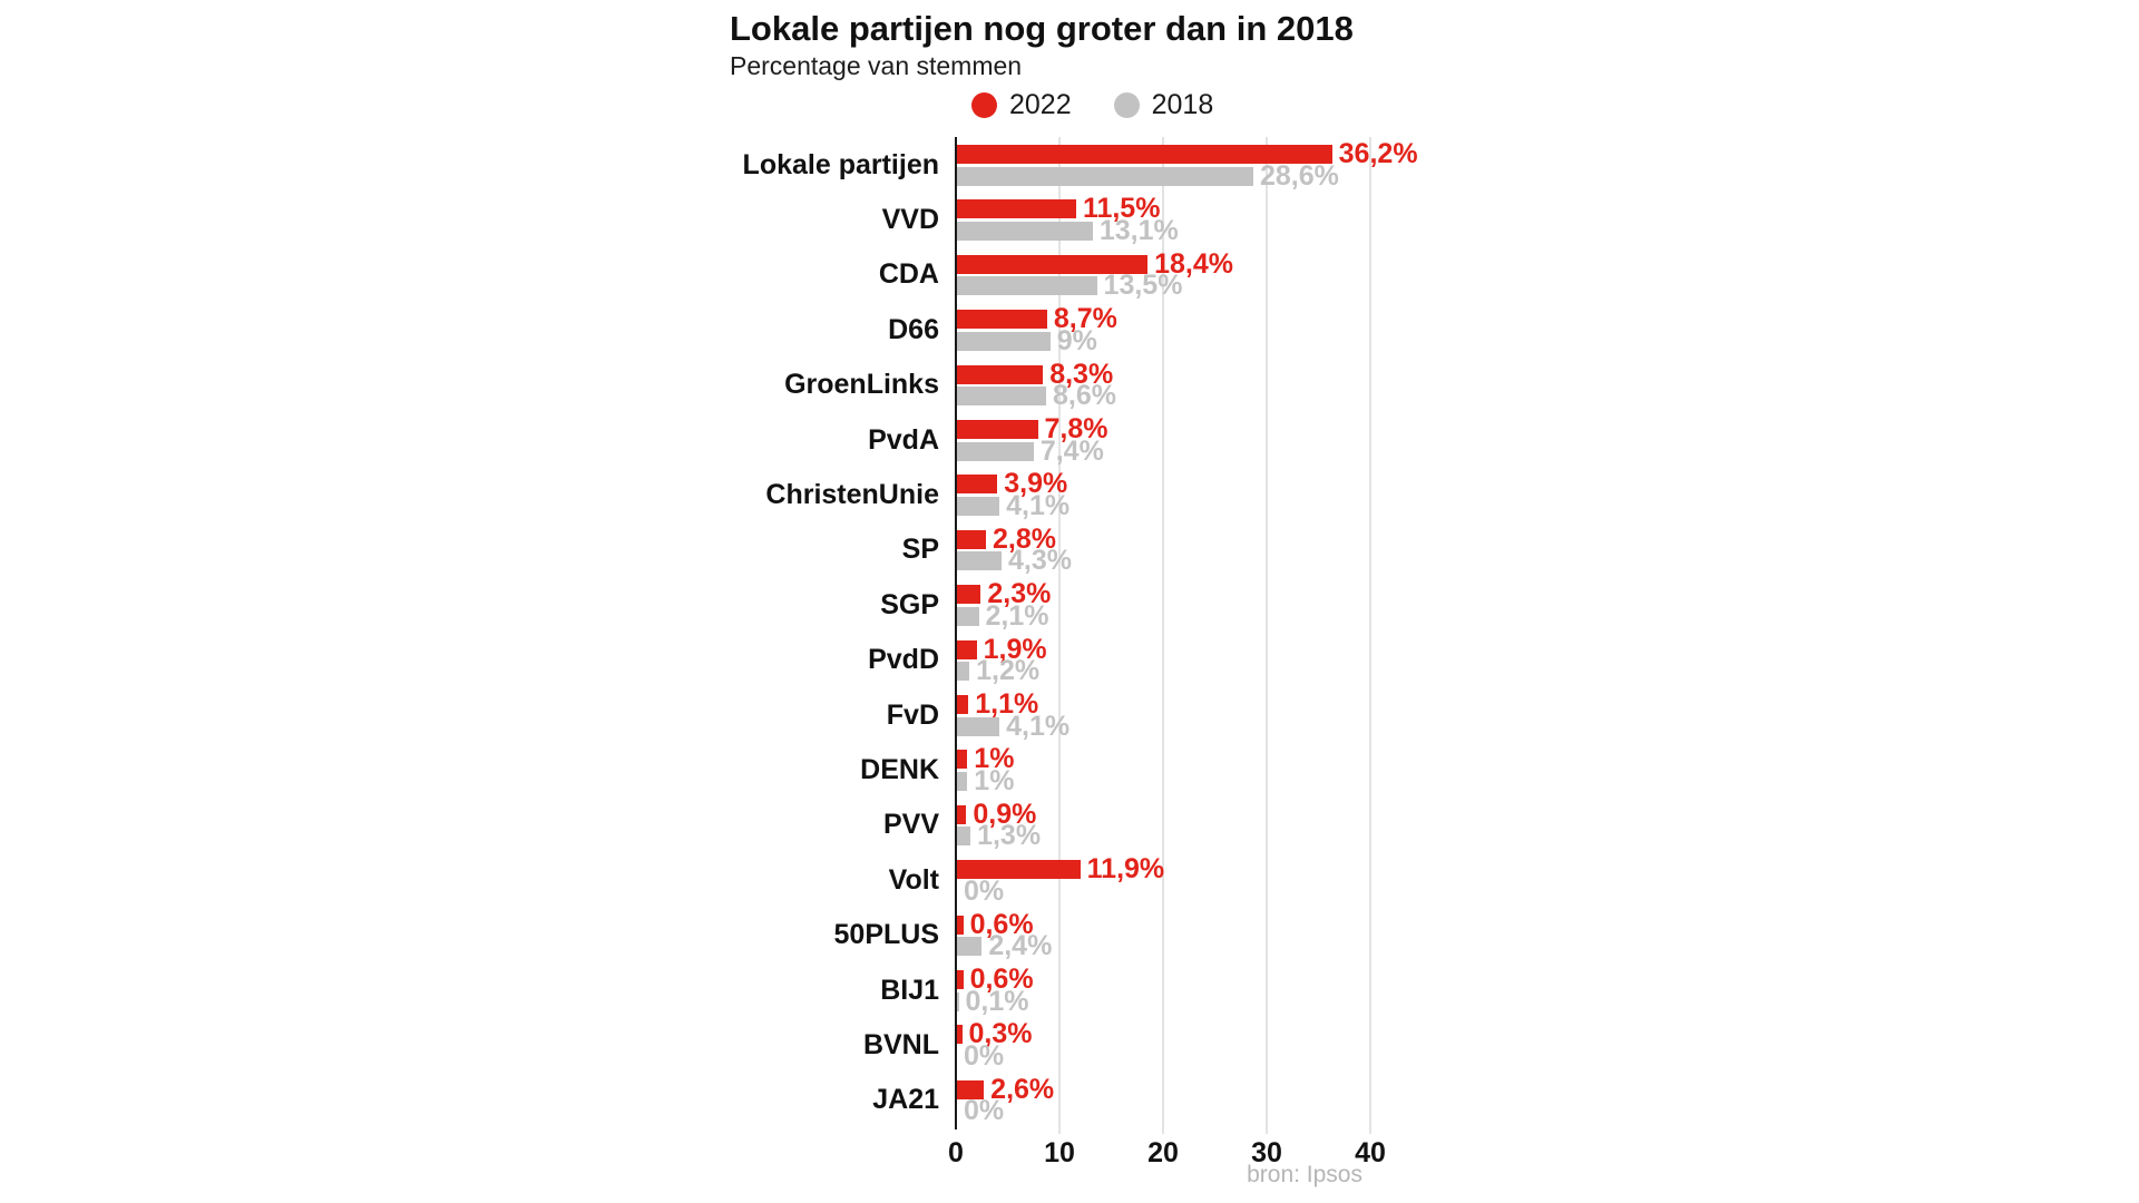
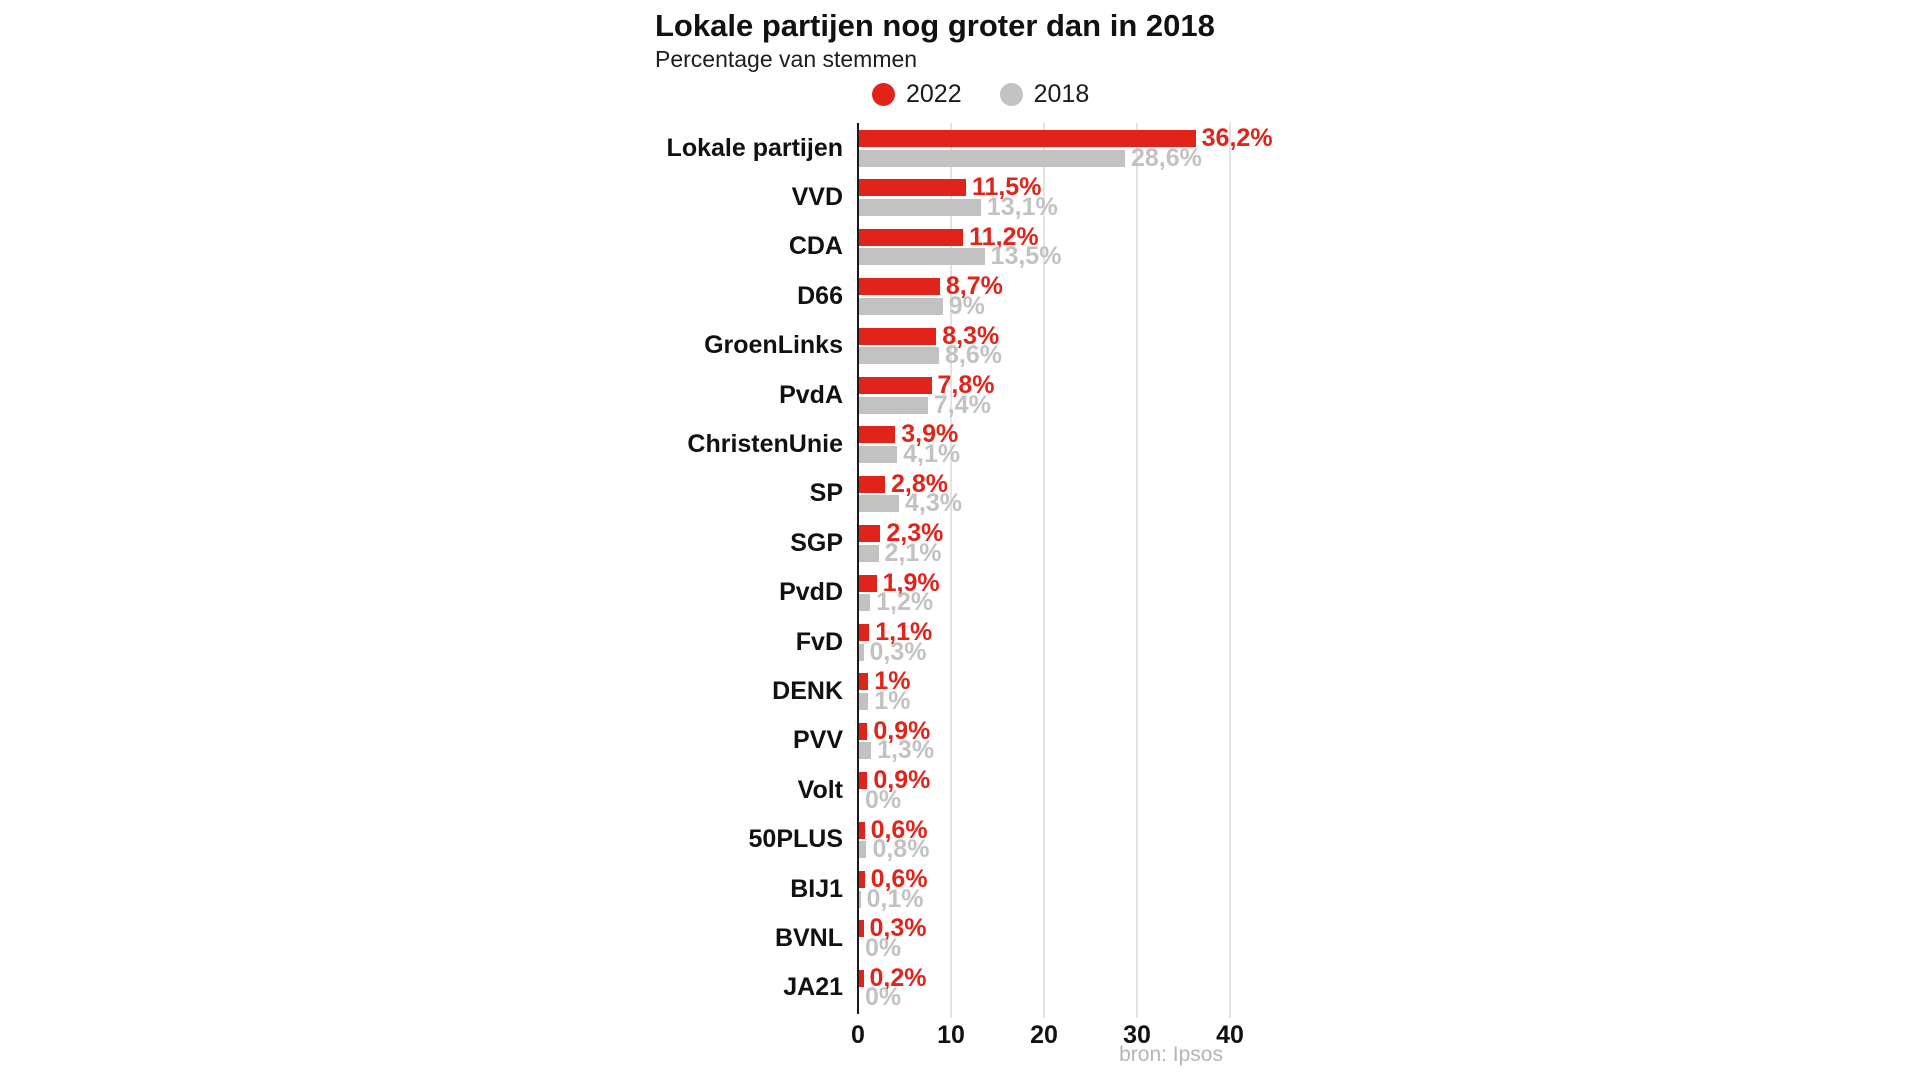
2022/CDA: 18,4% -> 11,2%
2018/FvD: 4,1% -> 0,3%
2022/Volt: 11,9% -> 0,9%
2018/50PLUS: 2,4% -> 0,8%
2022/JA21: 2,6% -> 0,2%
